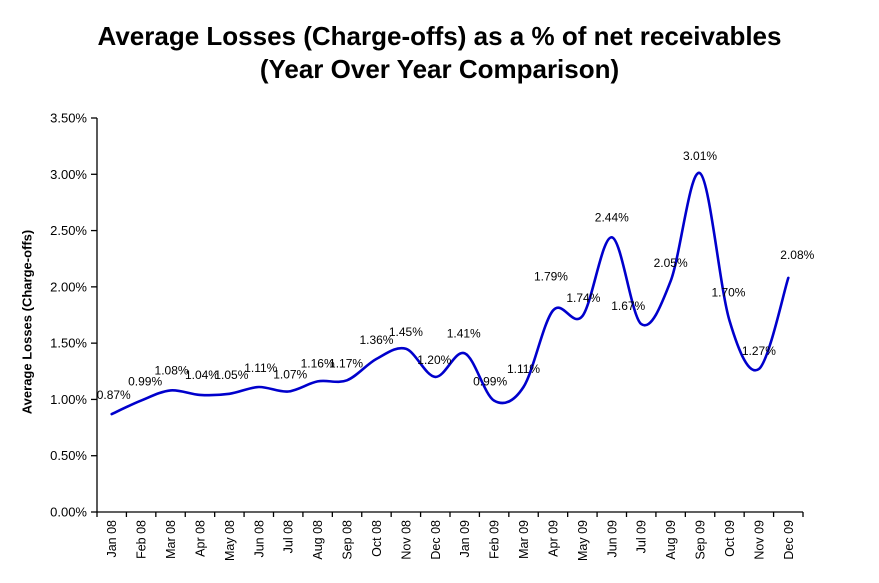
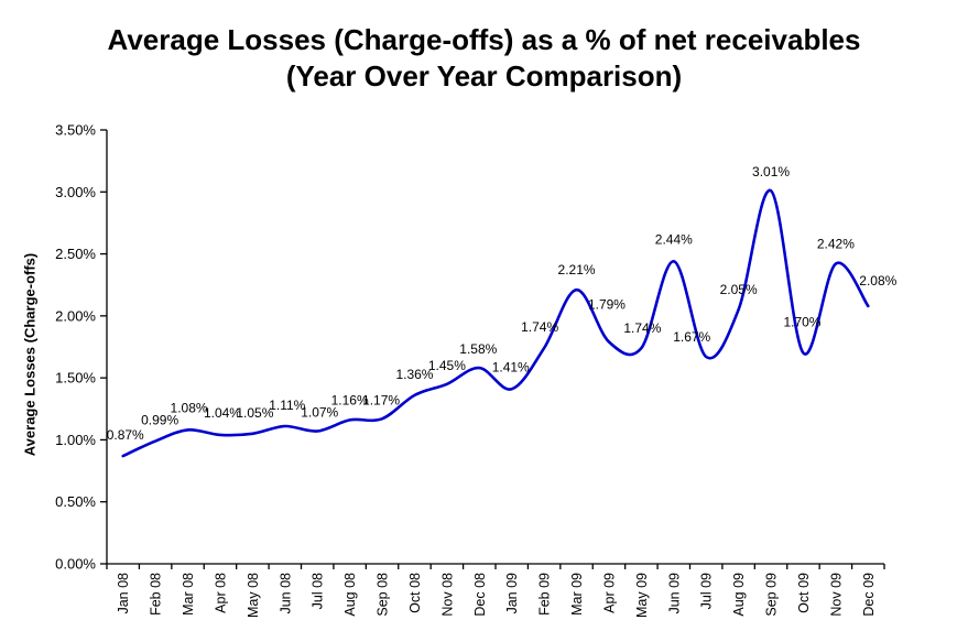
Dec 08: 1.20% -> 1.58%
Feb 09: 0.99% -> 1.74%
Mar 09: 1.11% -> 2.21%
Nov 09: 1.27% -> 2.42%
